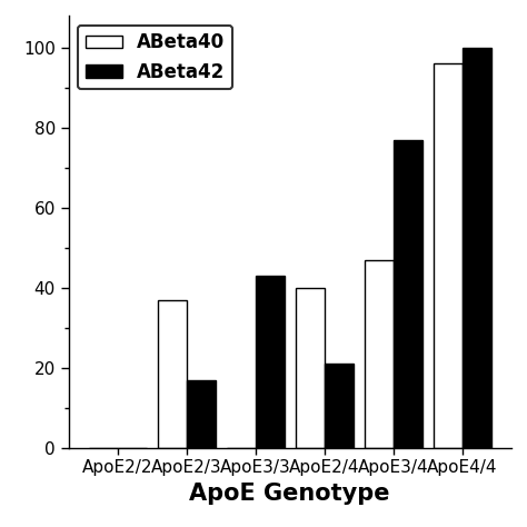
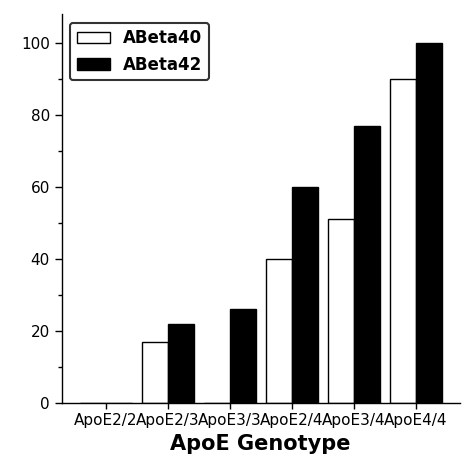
ABeta40/ApoE2/3: 37 -> 17
ABeta42/ApoE2/3: 17 -> 22
ABeta42/ApoE3/3: 43 -> 26
ABeta42/ApoE2/4: 21 -> 60
ABeta40/ApoE3/4: 47 -> 51
ABeta40/ApoE4/4: 96 -> 90
